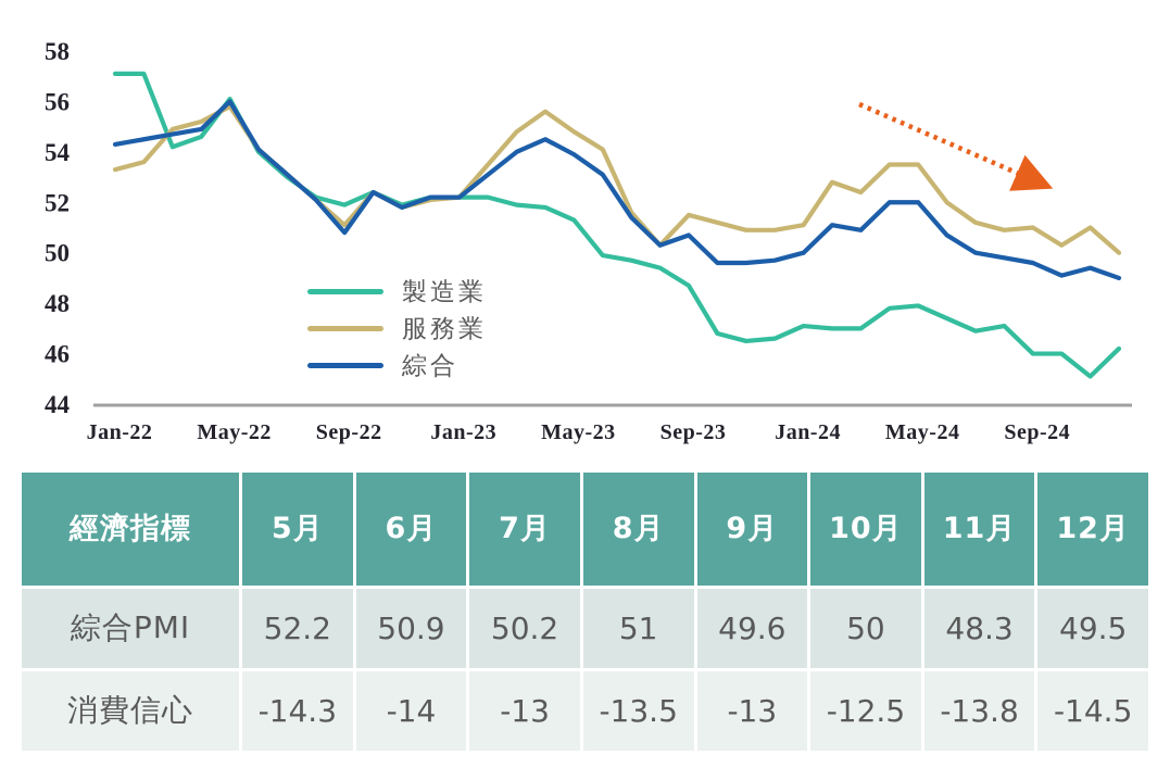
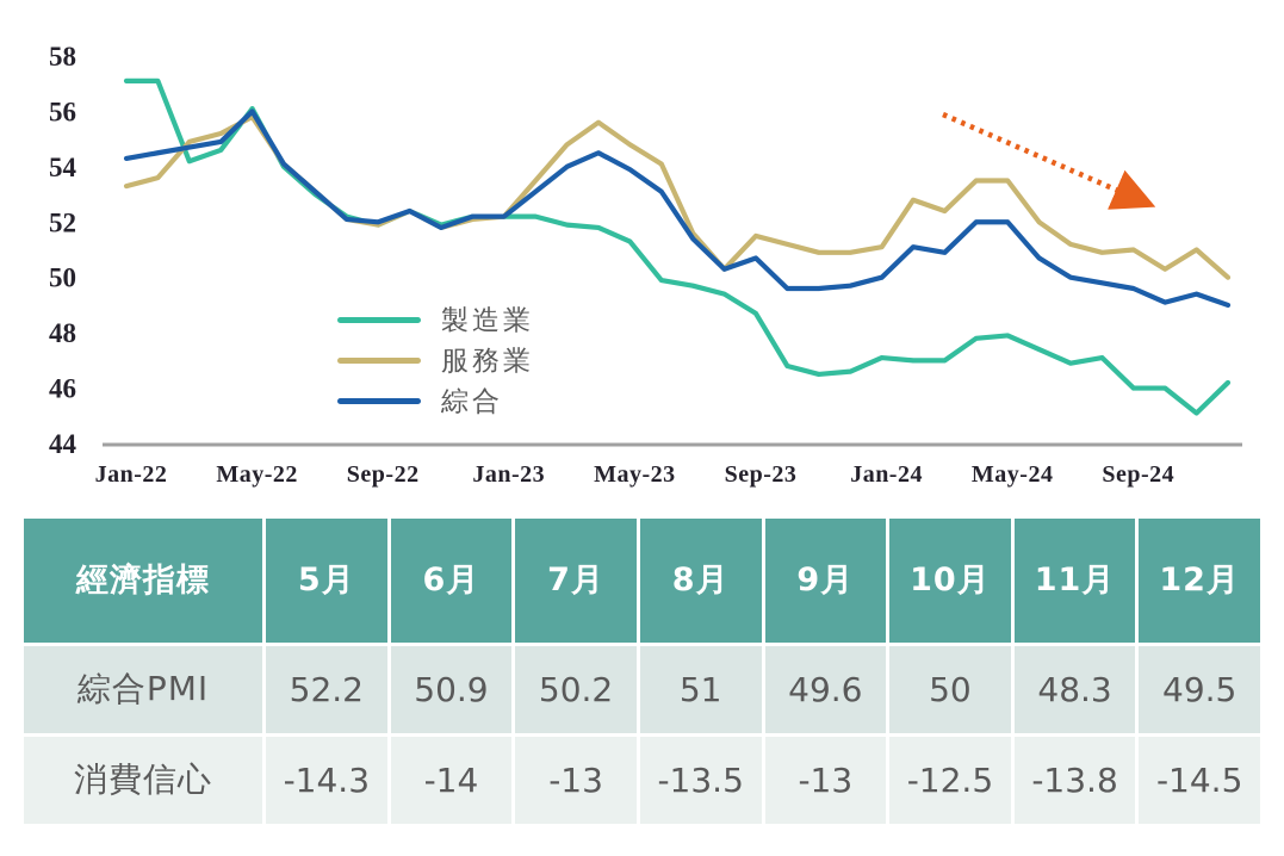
服務業/Sep-22: 51.1 -> 51.9
綜合/Sep-22: 50.8 -> 52.0
